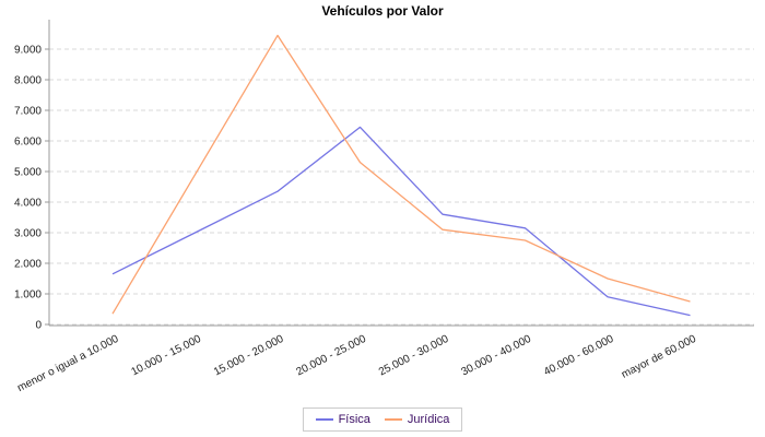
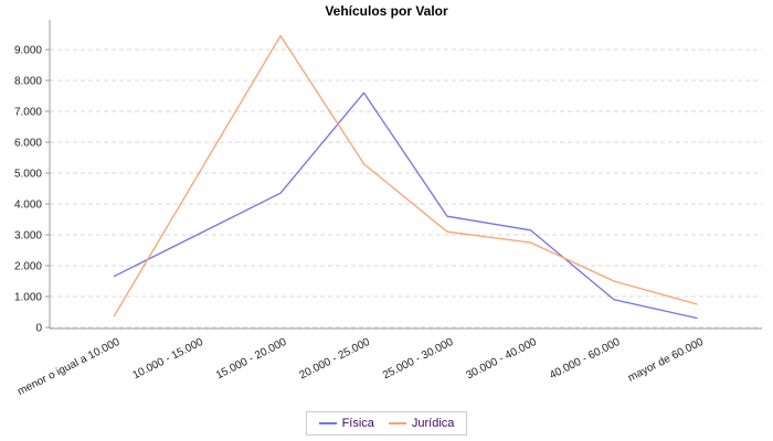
Física/20.000 - 25.000: 6400 -> 7600
